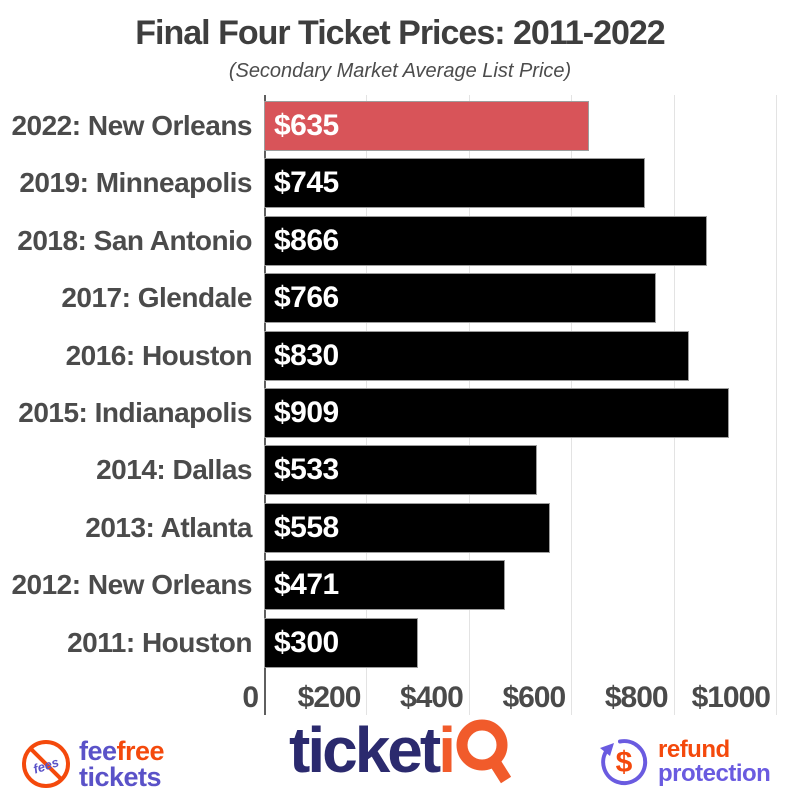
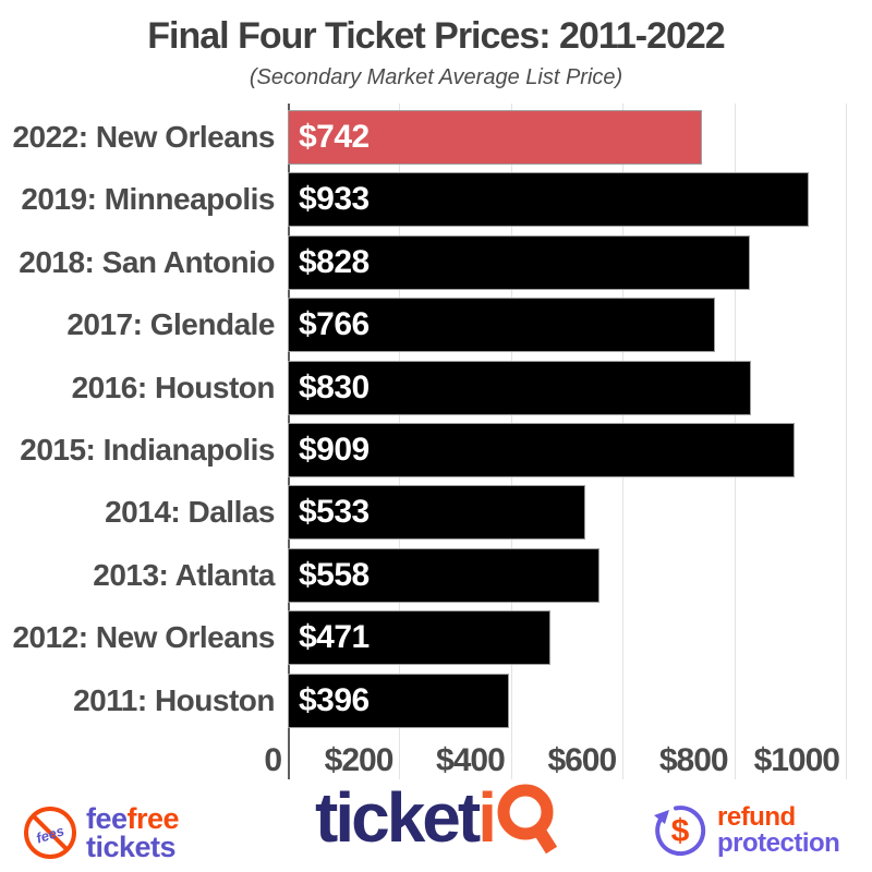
2022: New Orleans: $635 -> $742
2019: Minneapolis: $745 -> $933
2018: San Antonio: $866 -> $828
2011: Houston: $300 -> $396
